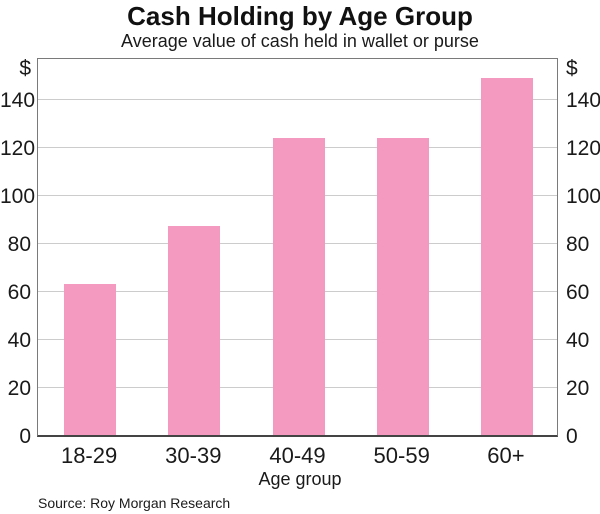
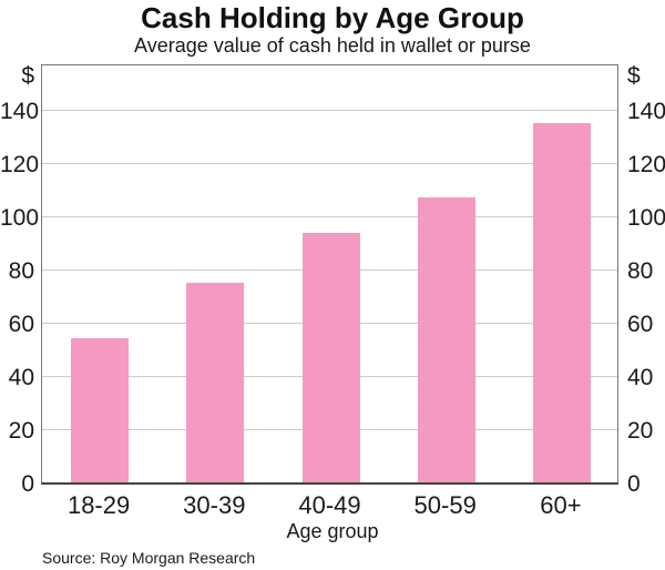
18-29: 63 -> 54
30-39: 87 -> 75
40-49: 124 -> 94
50-59: 124 -> 107
60+: 149 -> 135
